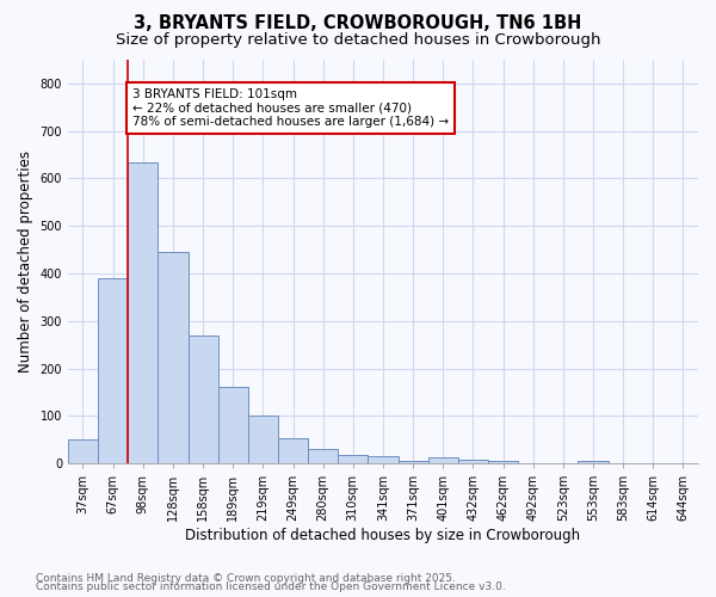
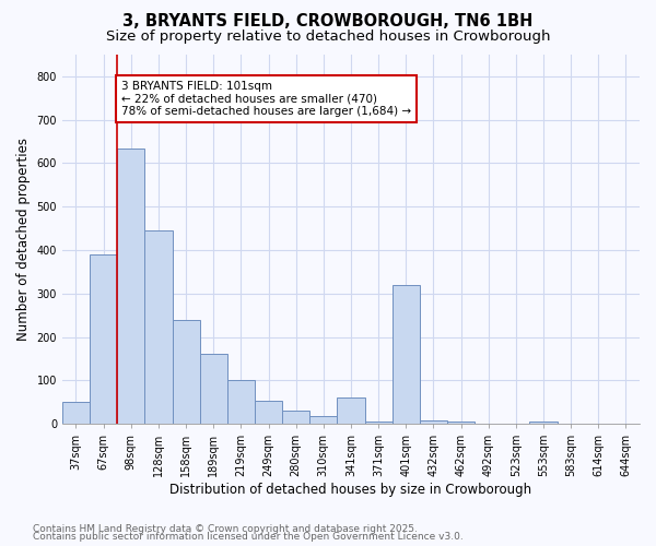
158sqm: 270 -> 240
341sqm: 15 -> 60
401sqm: 12 -> 320
